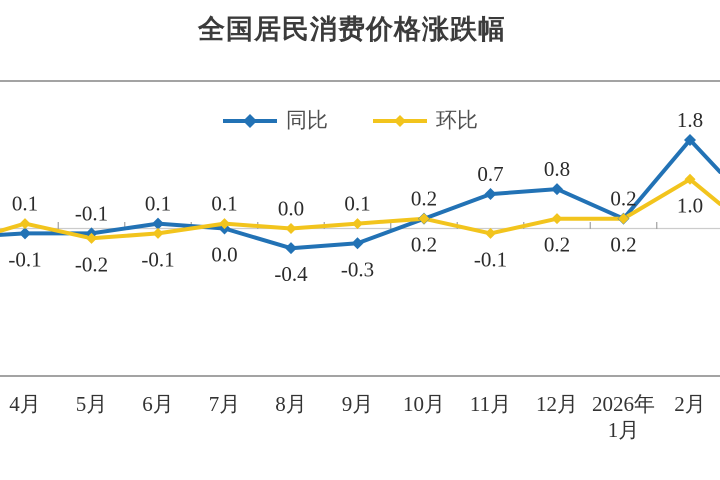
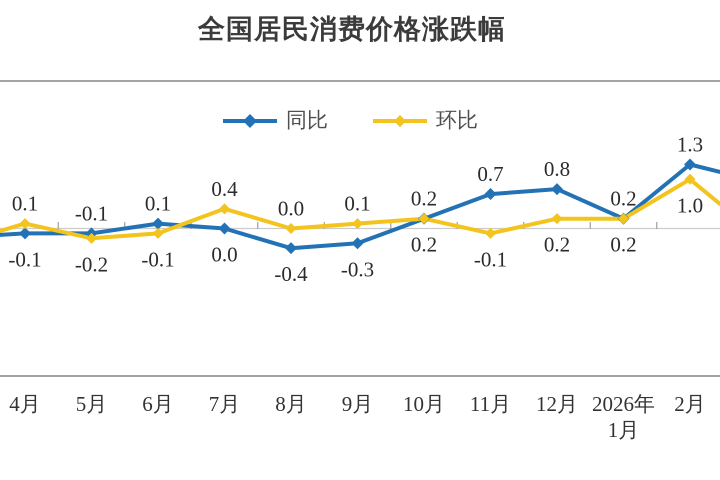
环比/7月: 0.1 -> 0.4
同比/2月: 1.8 -> 1.3
